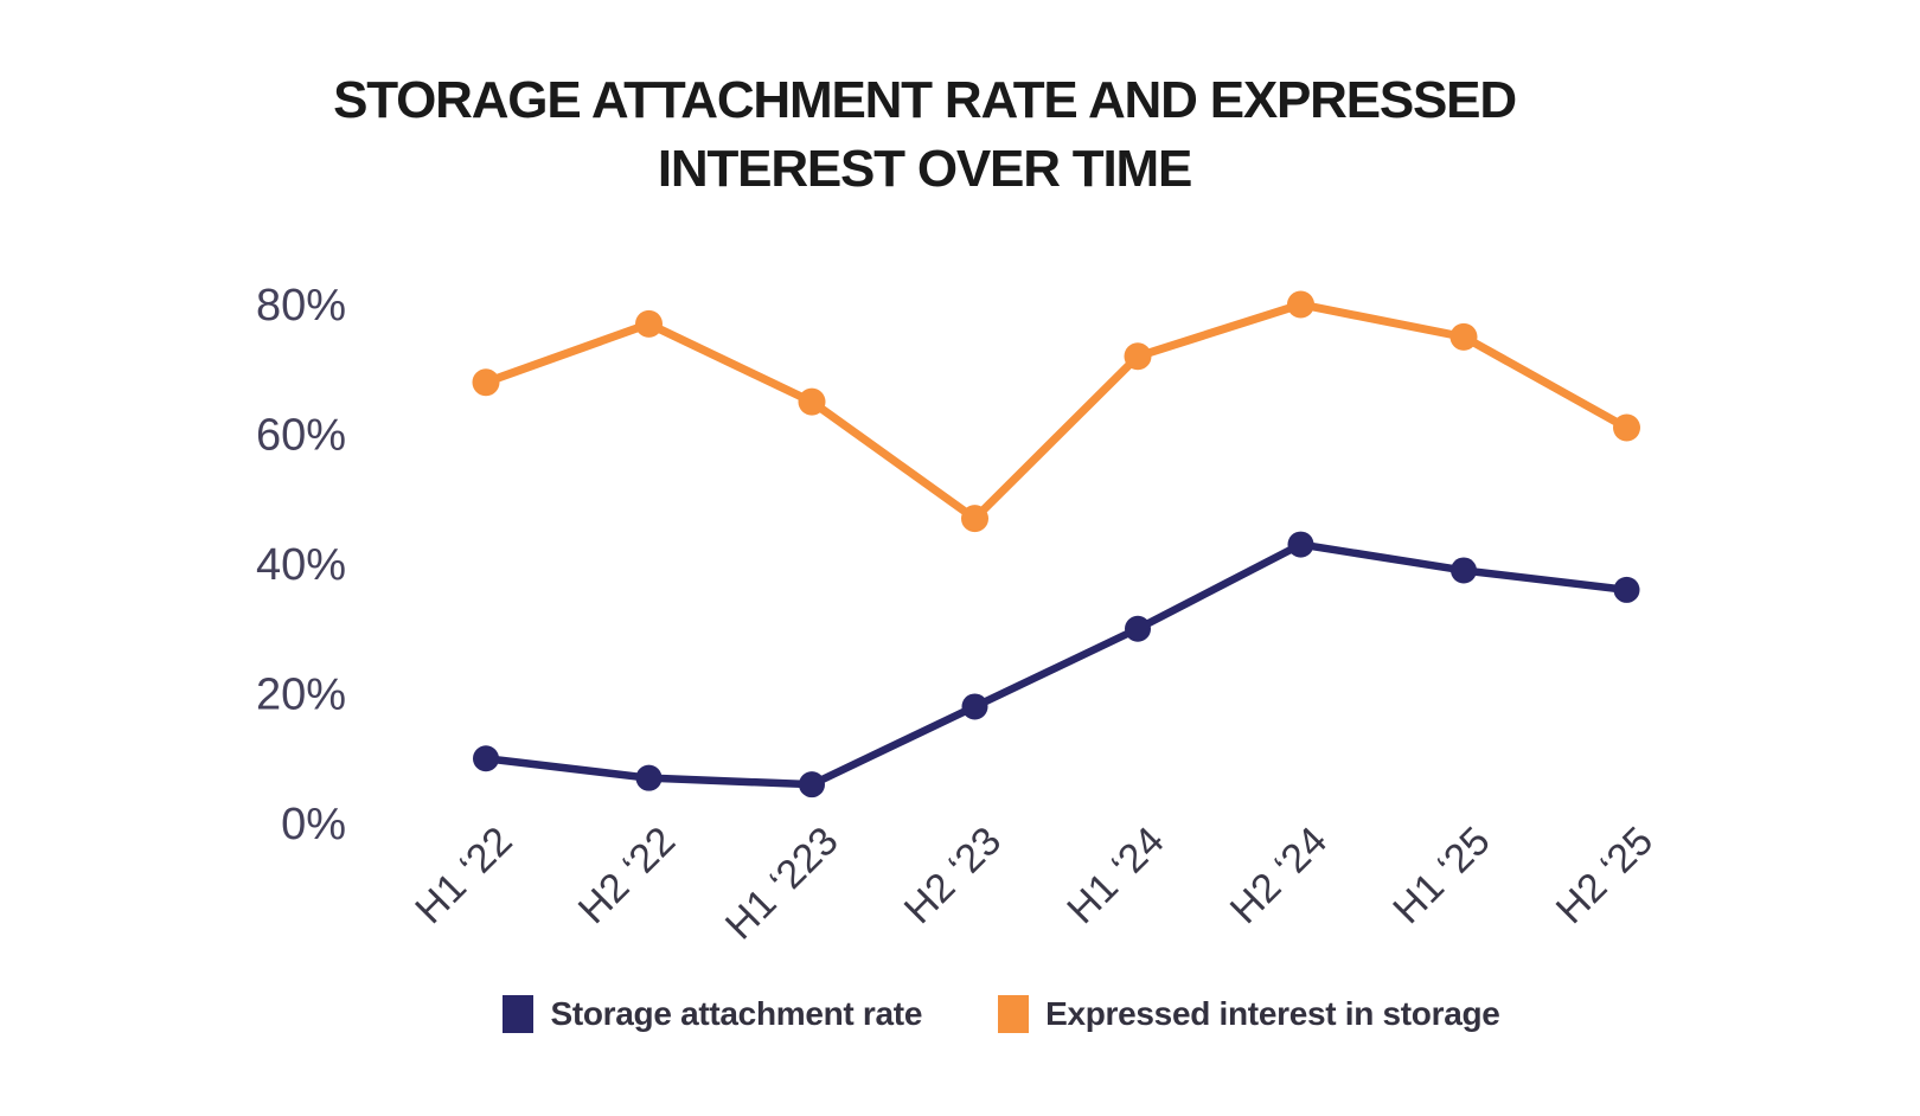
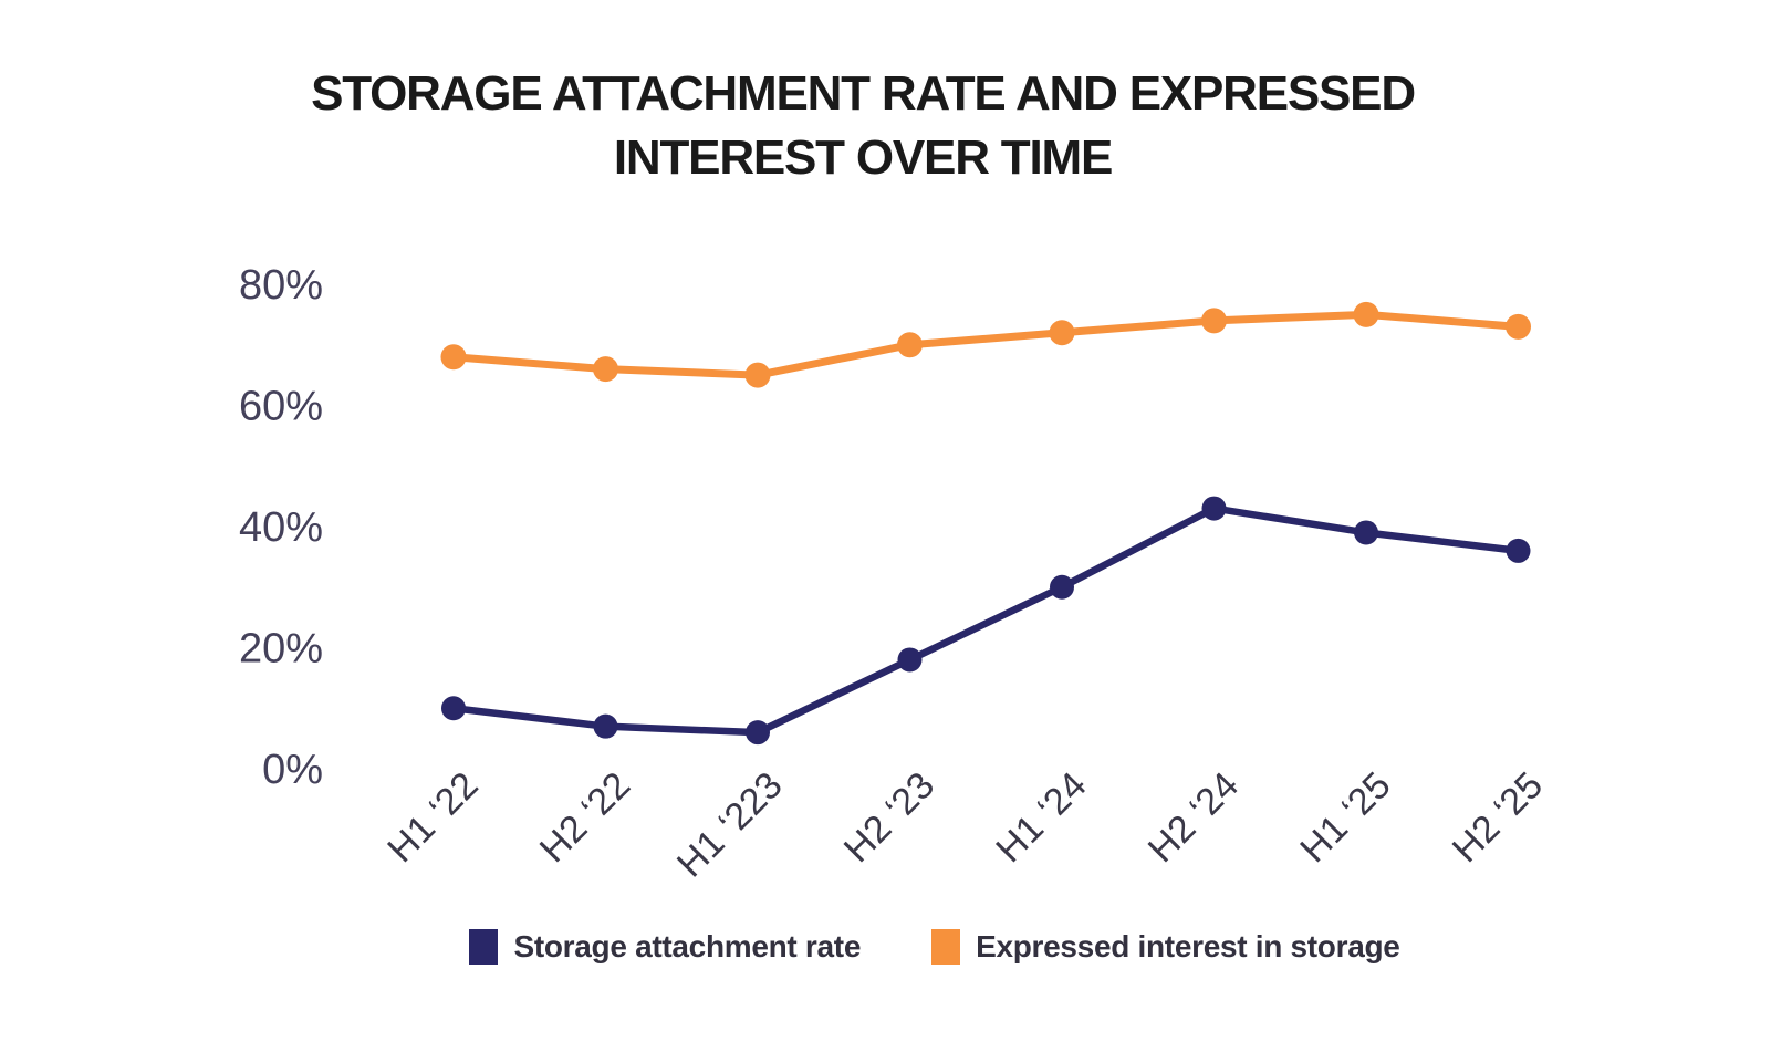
Expressed interest in storage/H2 ‘22: 77% -> 66%
Expressed interest in storage/H2 ‘23: 47% -> 70%
Expressed interest in storage/H2 ‘24: 80% -> 74%
Expressed interest in storage/H2 ‘25: 61% -> 73%
